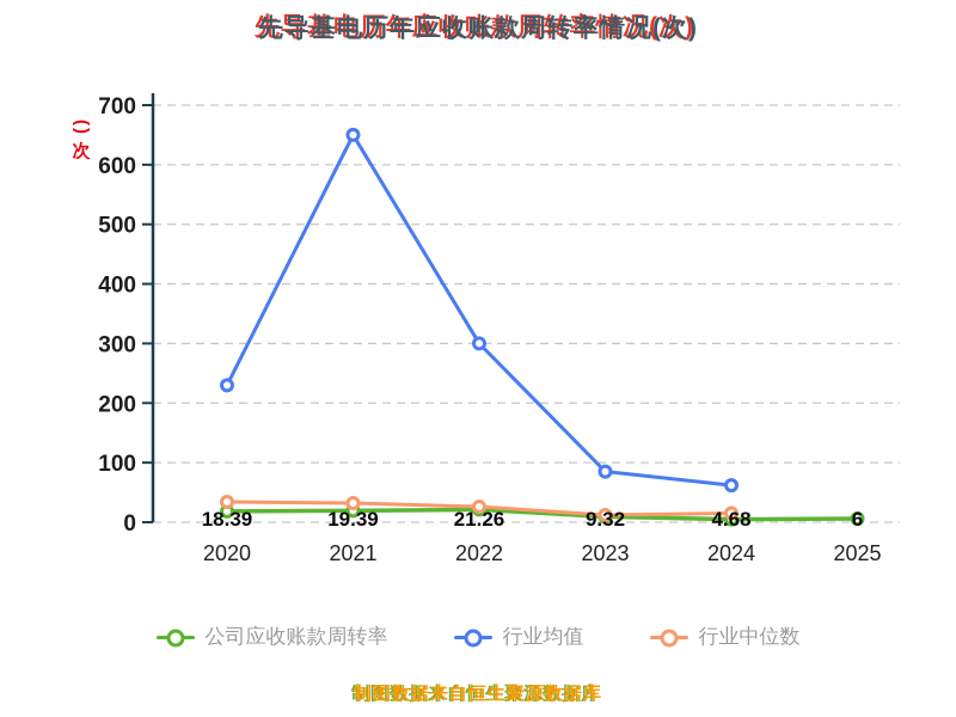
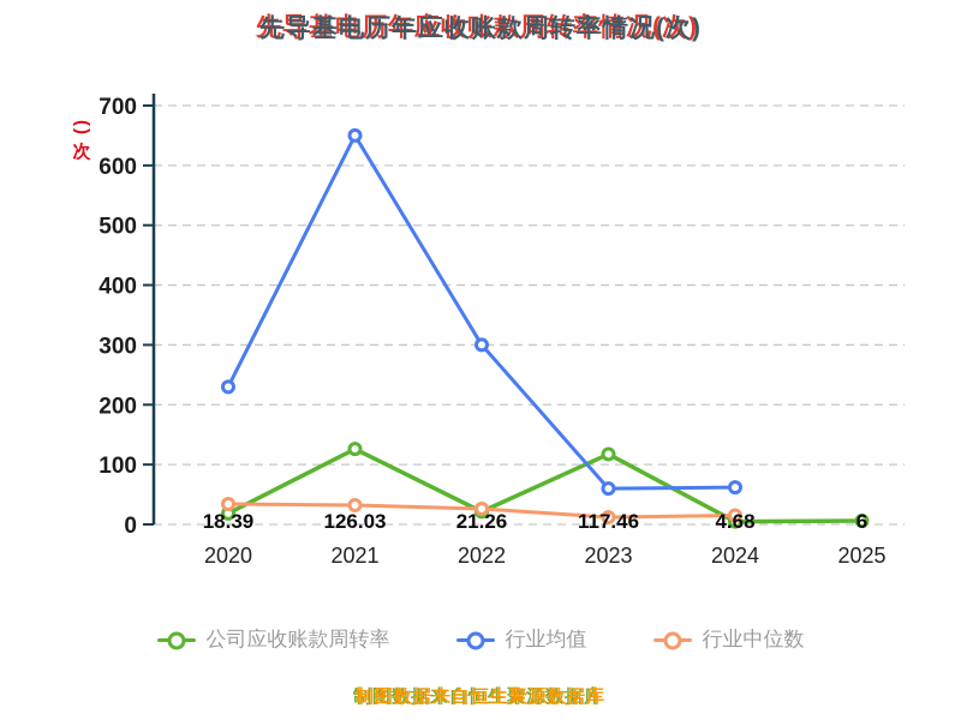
公司应收账款周转率/2021: 19.39 -> 126.03
公司应收账款周转率/2023: 9.32 -> 117.46
行业均值/2023: 80 -> 60
